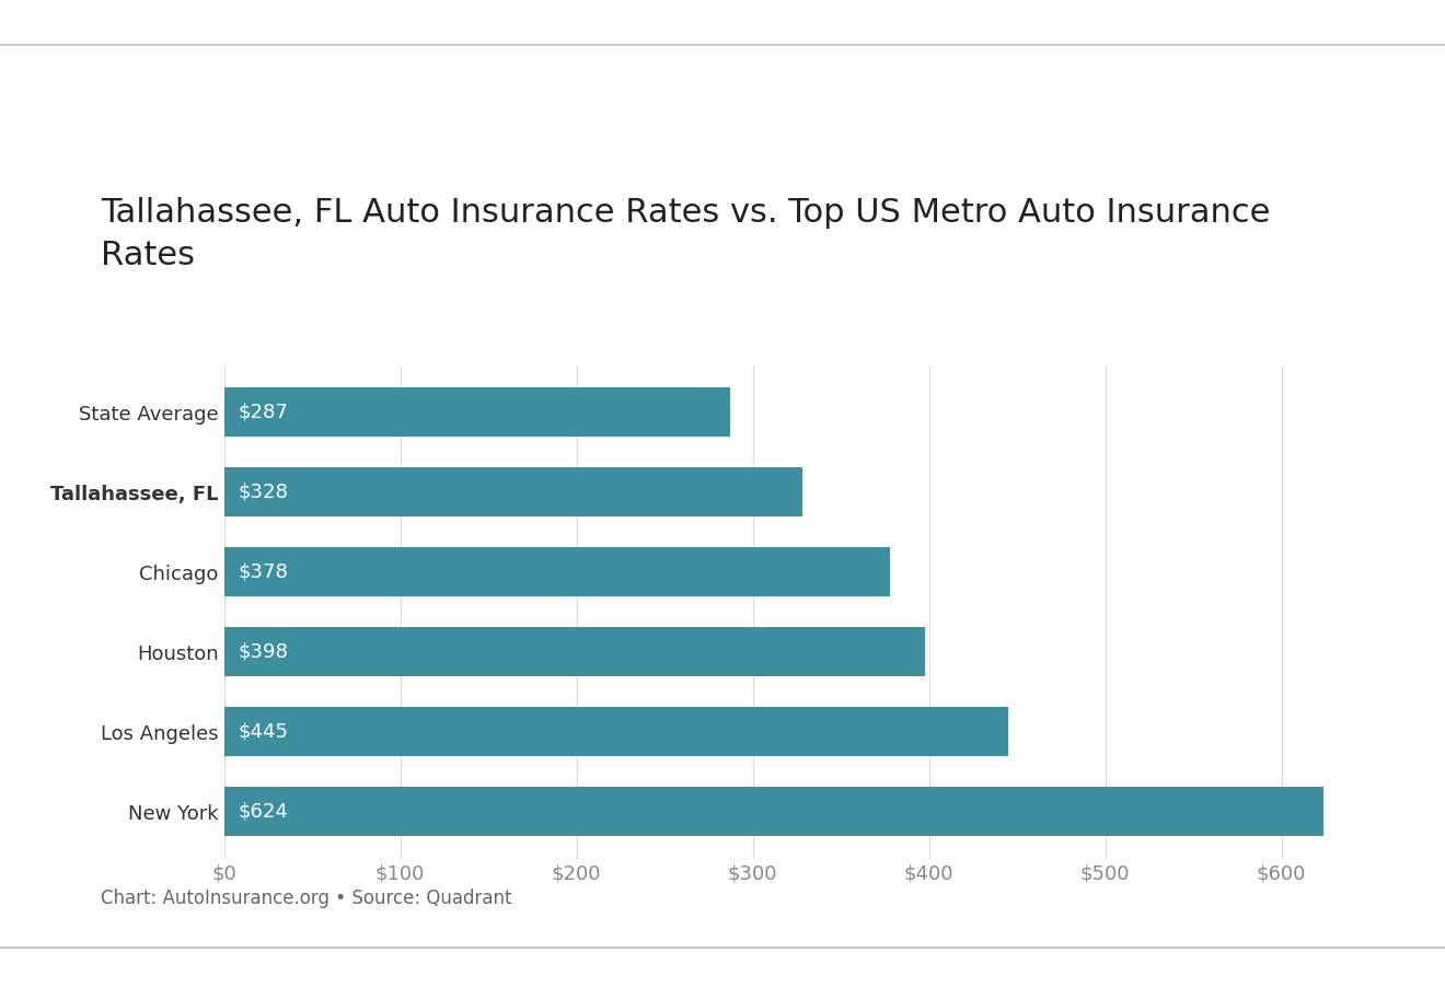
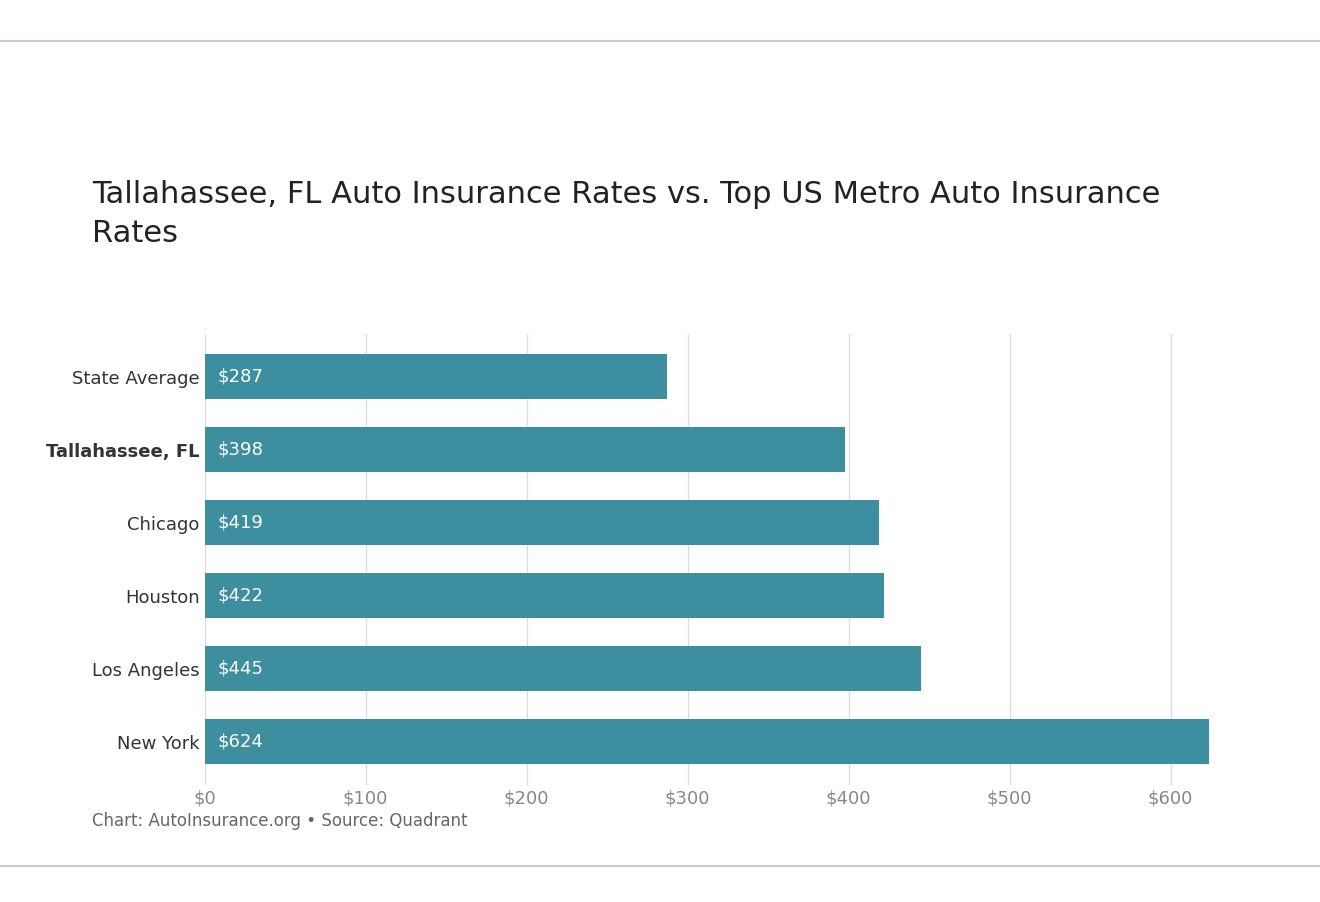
Tallahassee, FL: $328 -> $398
Chicago: $378 -> $419
Houston: $398 -> $422
